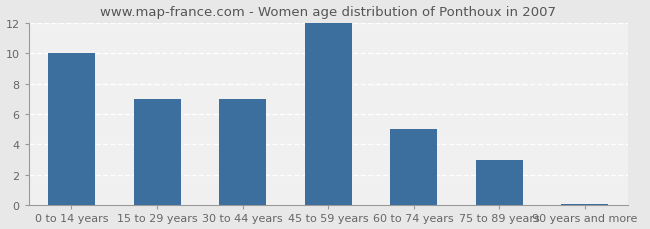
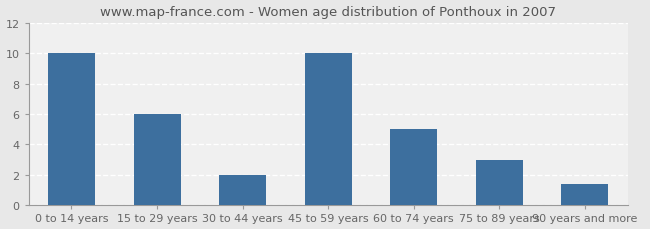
15 to 29 years: 7.0 -> 6.0
30 to 44 years: 7.0 -> 2.0
45 to 59 years: 12.0 -> 10.0
90 years and more: 0.1 -> 1.4
